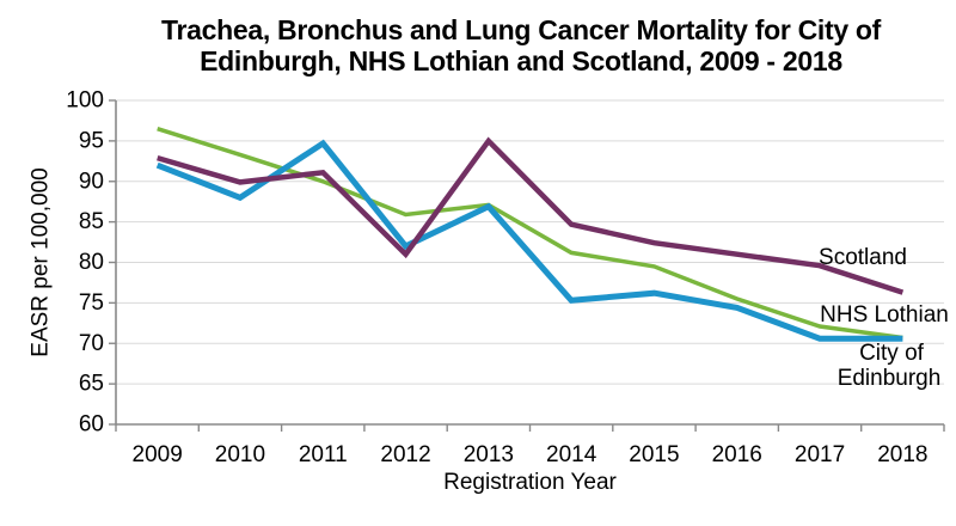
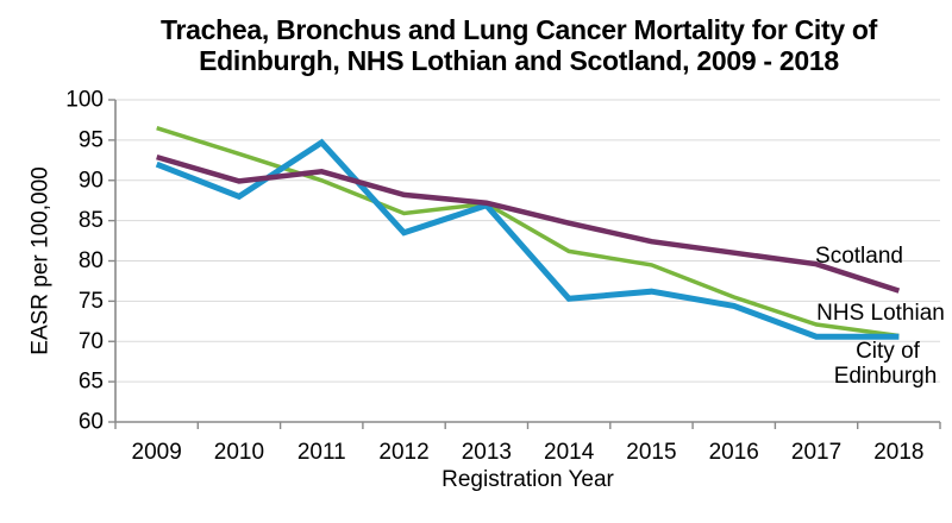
Scotland/2012: 81 -> 88
City of Edinburgh/2012: 82 -> 84
Scotland/2013: 95 -> 87
